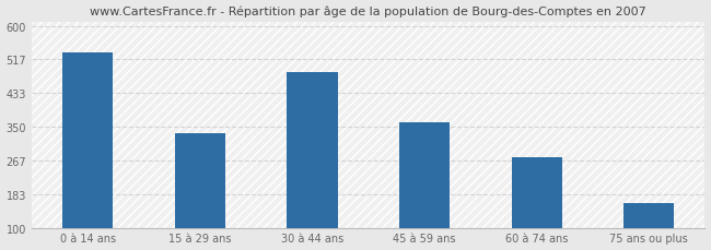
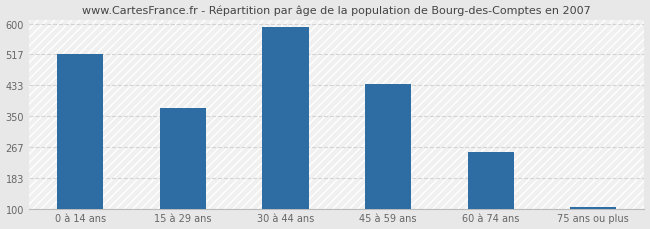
0 à 14 ans: 535 -> 517
15 à 29 ans: 335 -> 371
30 à 44 ans: 485 -> 591
45 à 59 ans: 360 -> 436
60 à 74 ans: 275 -> 252
75 ans ou plus: 160 -> 103
